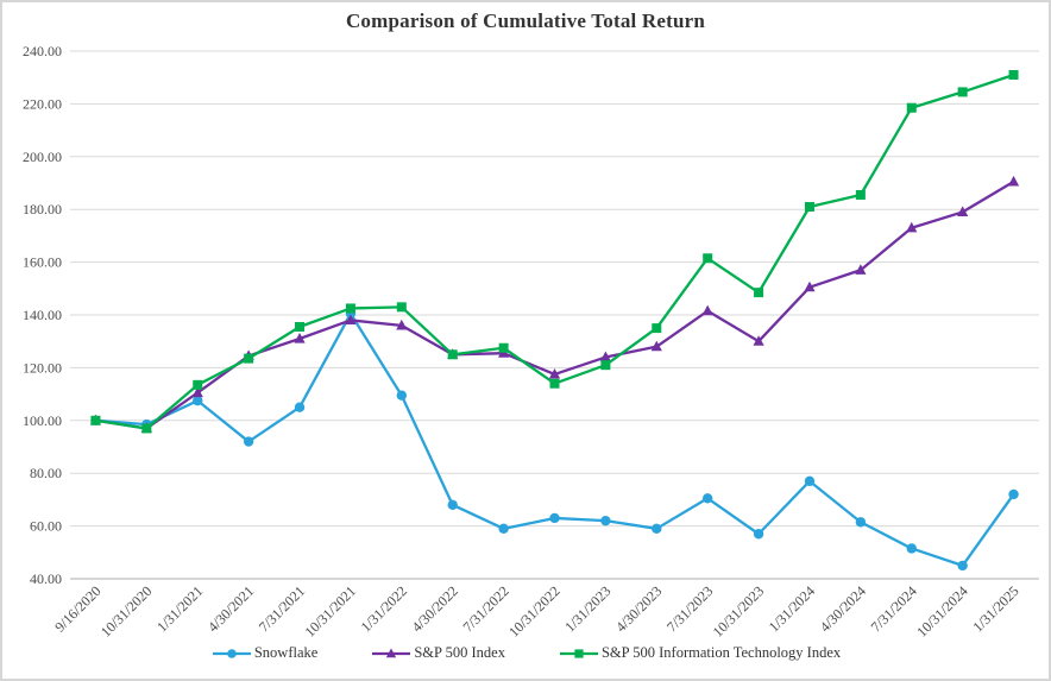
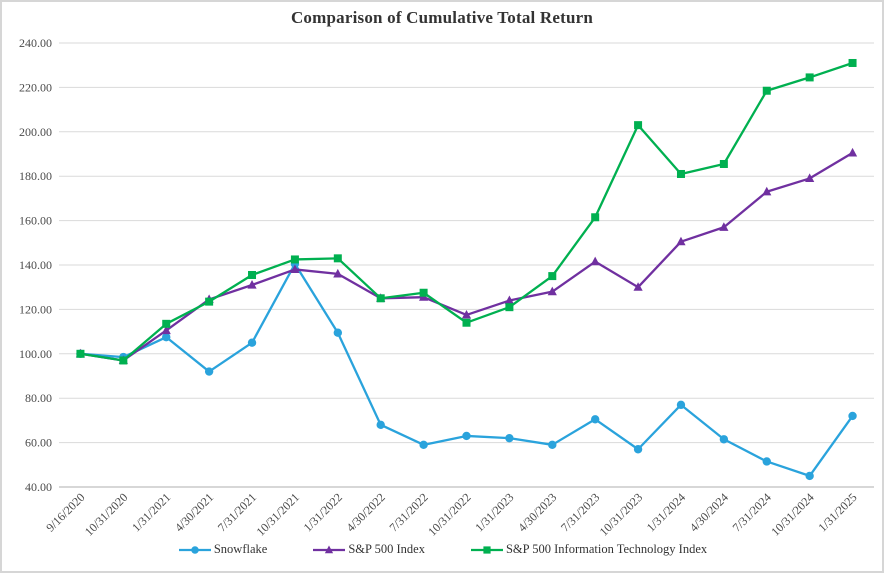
S&P 500 Information Technology Index/10/31/2023: 148 -> 203
